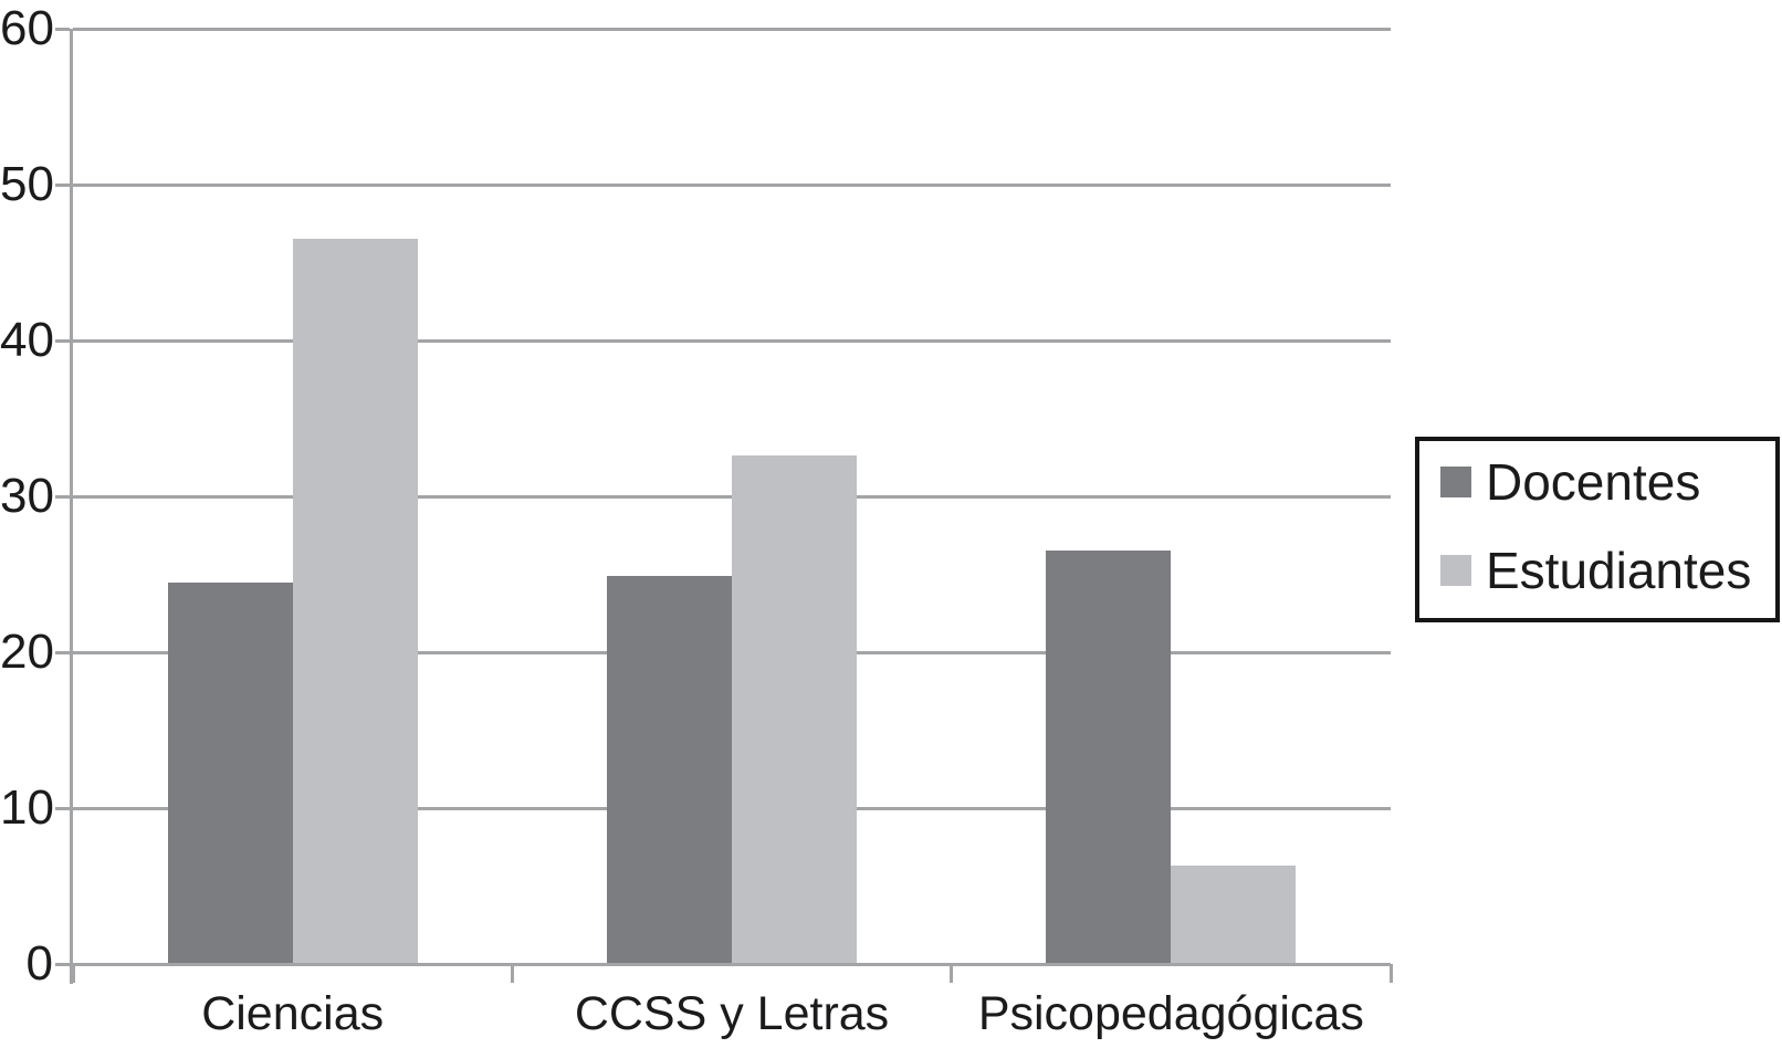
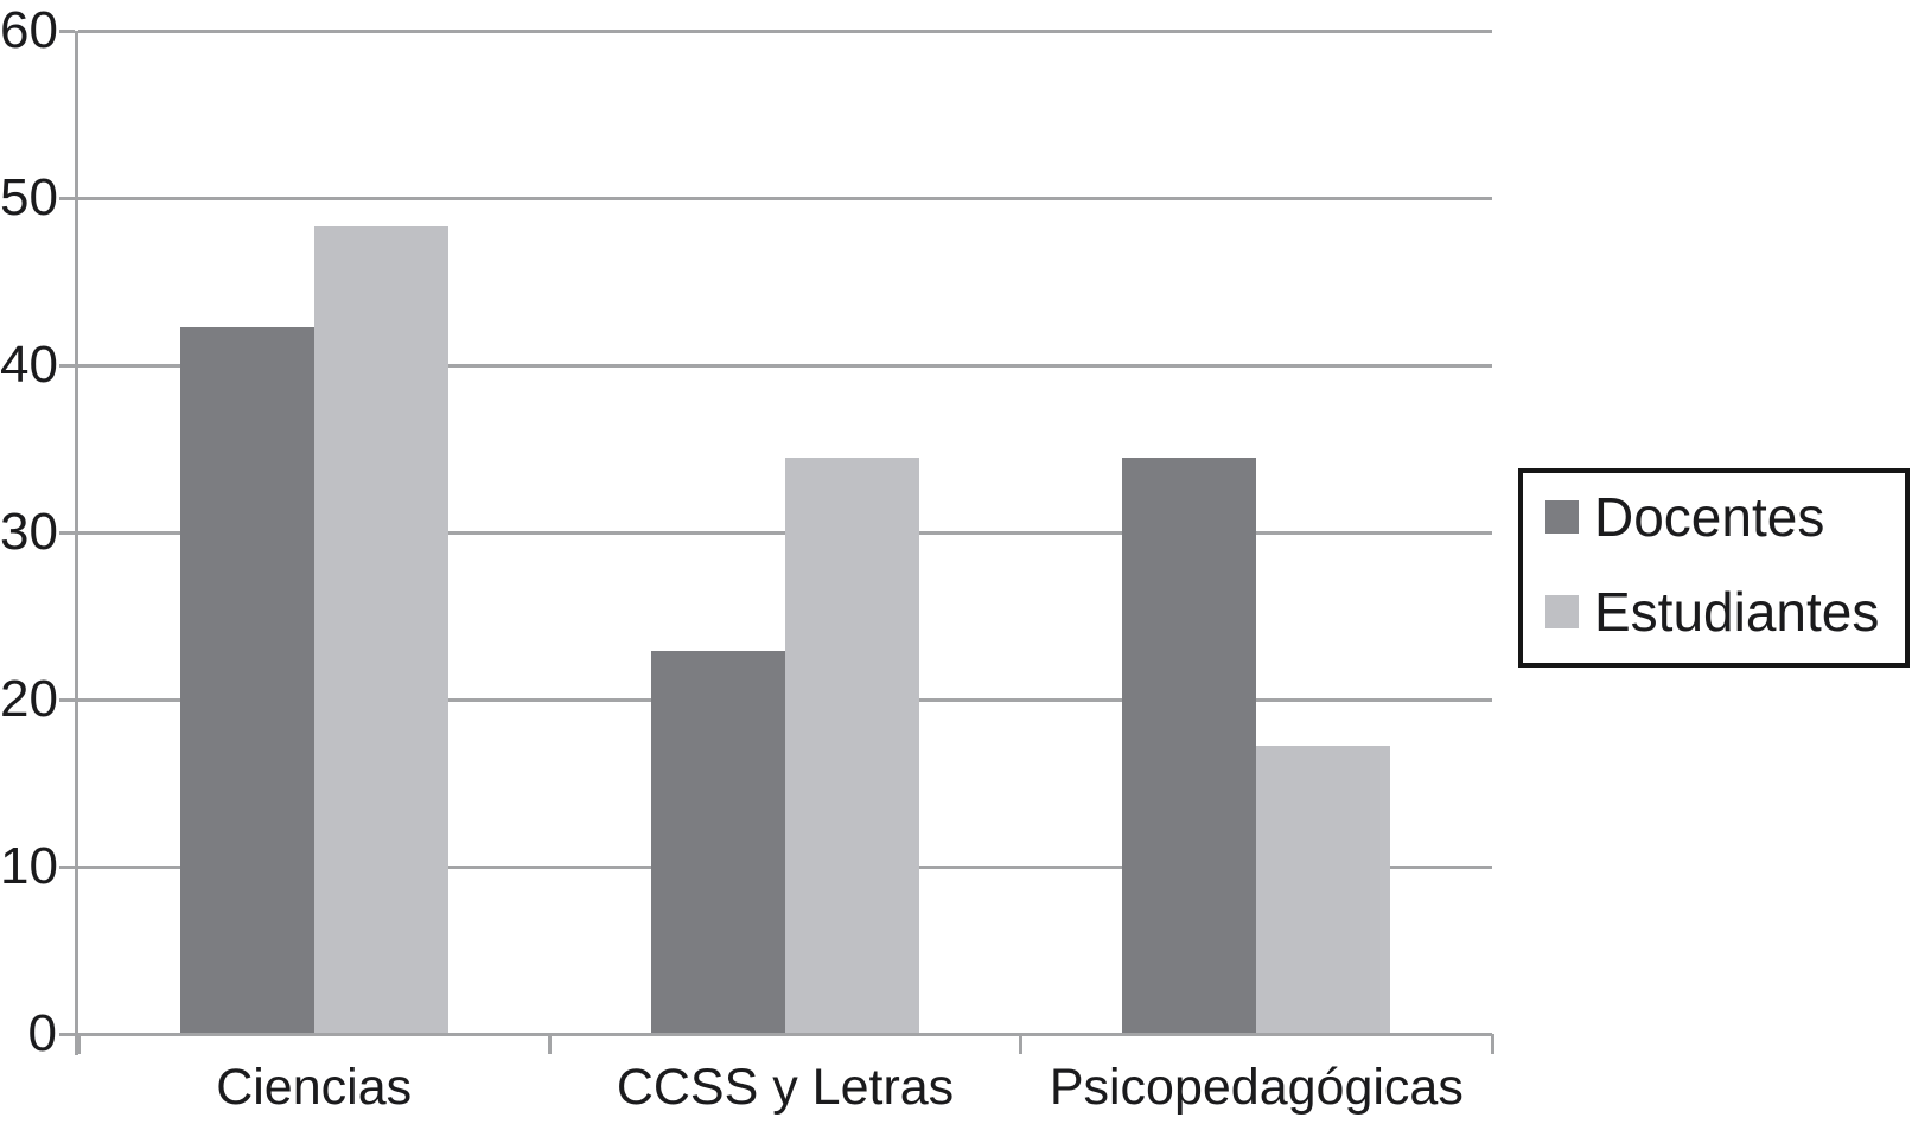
Docentes/Ciencias: 24.5 -> 42.3
Estudiantes/Ciencias: 46.5 -> 48.3
Docentes/CCSS y Letras: 24.9 -> 22.9
Estudiantes/CCSS y Letras: 32.6 -> 34.5
Docentes/Psicopedagógicas: 26.5 -> 34.5
Estudiantes/Psicopedagógicas: 6.3 -> 17.2
